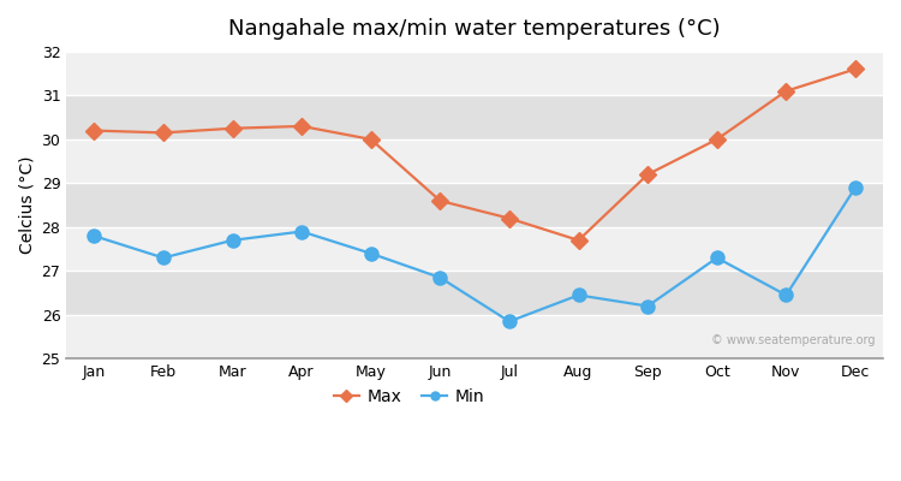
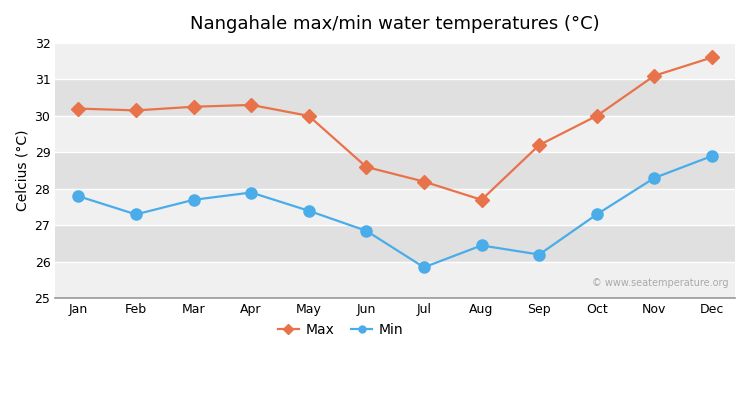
Min/Nov: 26.45 -> 28.30
